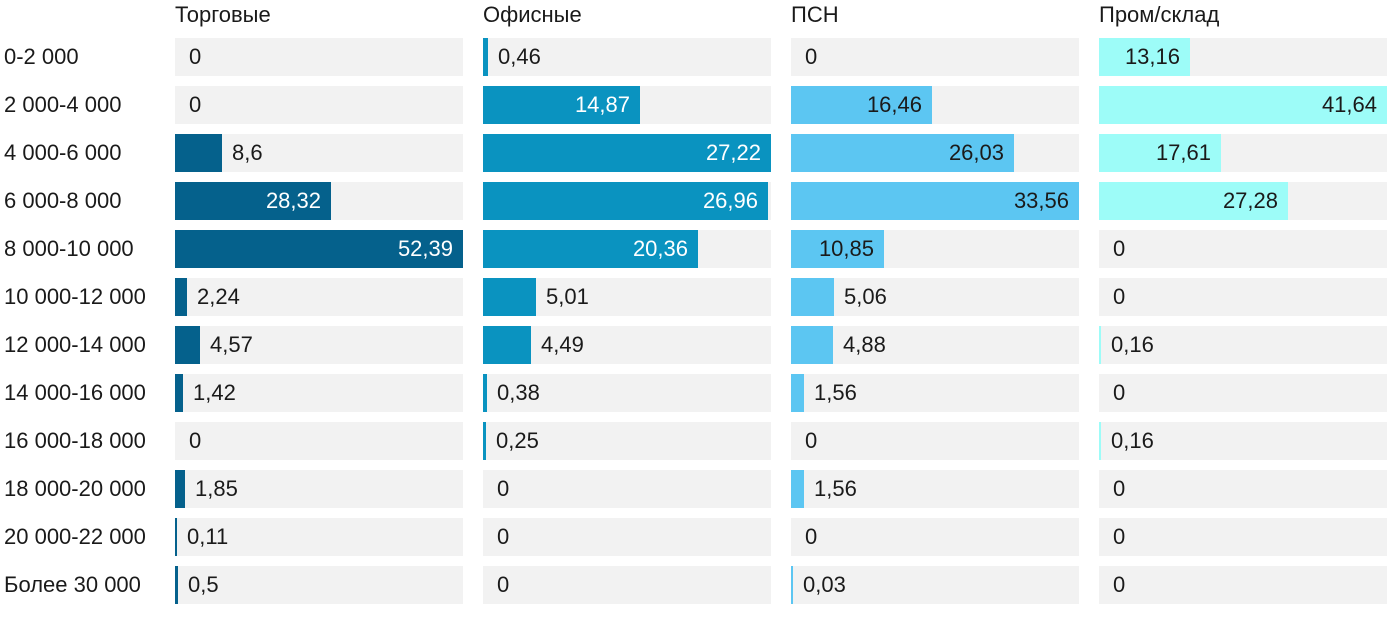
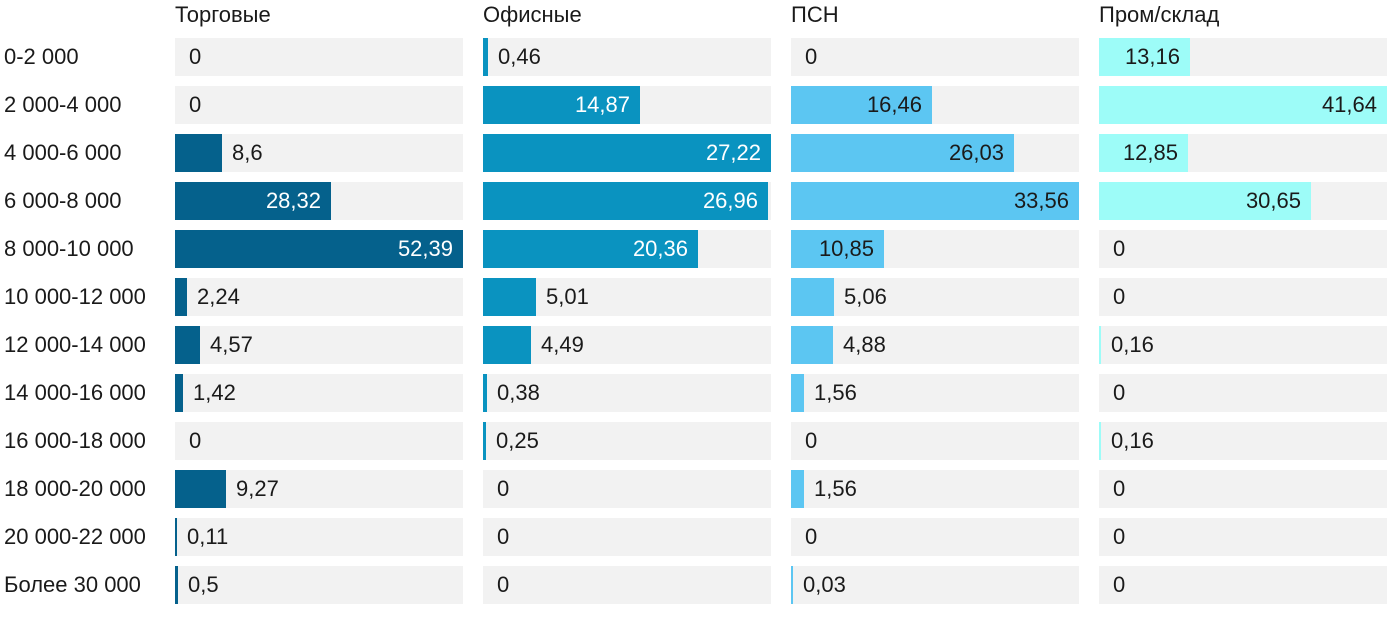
Пром/склад/4 000-6 000: 17,61 -> 12,85
Пром/склад/6 000-8 000: 27,28 -> 30,65
Торговые/18 000-20 000: 1,85 -> 9,27
